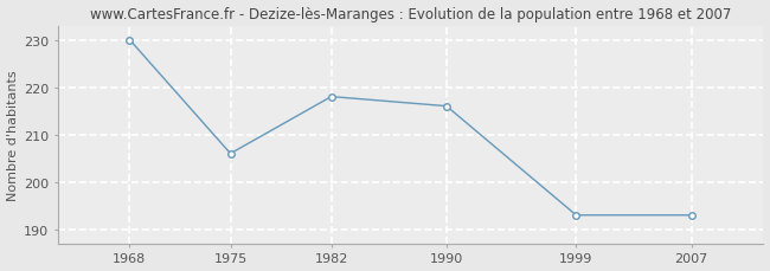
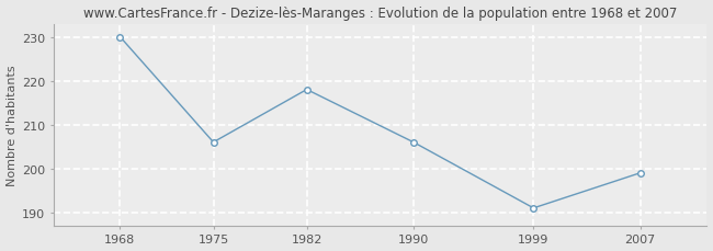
1990: 216 -> 206
1999: 193 -> 191
2007: 193 -> 199
